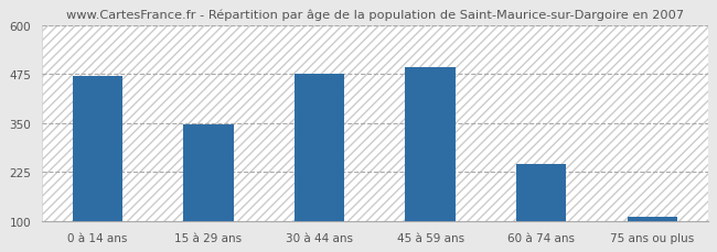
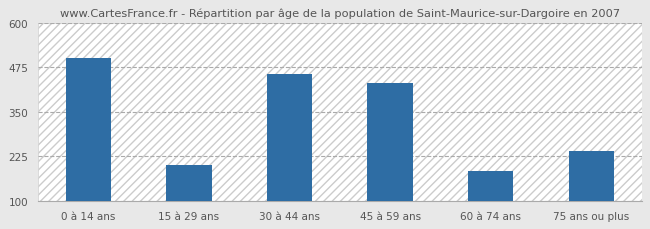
0 à 14 ans: 470 -> 500
15 à 29 ans: 347 -> 200
30 à 44 ans: 476 -> 455
45 à 59 ans: 492 -> 430
60 à 74 ans: 245 -> 185
75 ans ou plus: 110 -> 240
